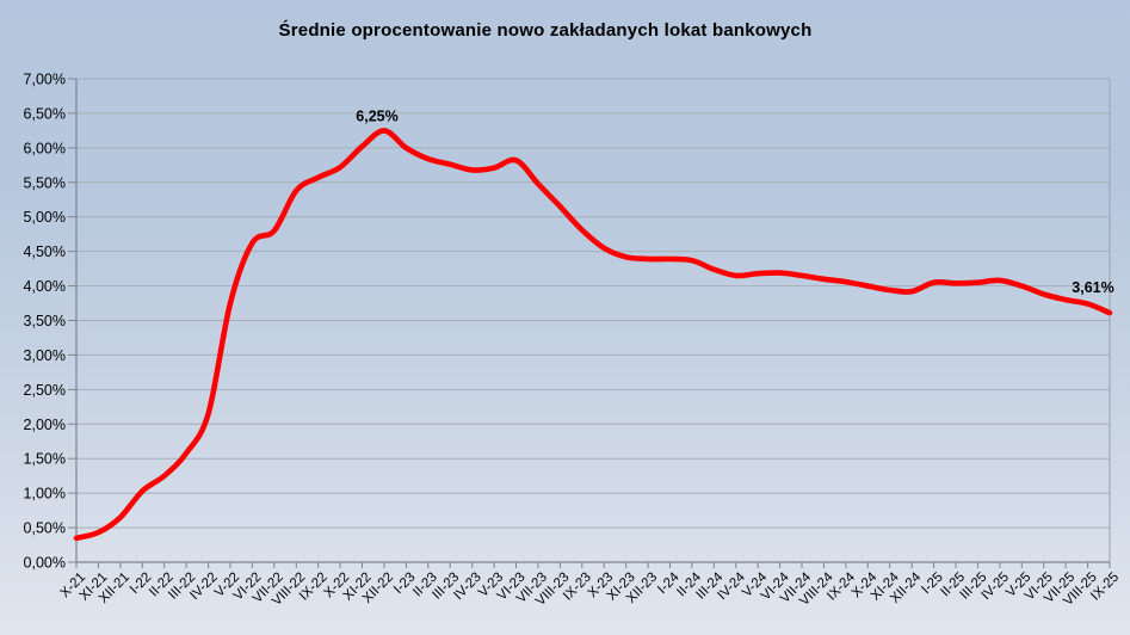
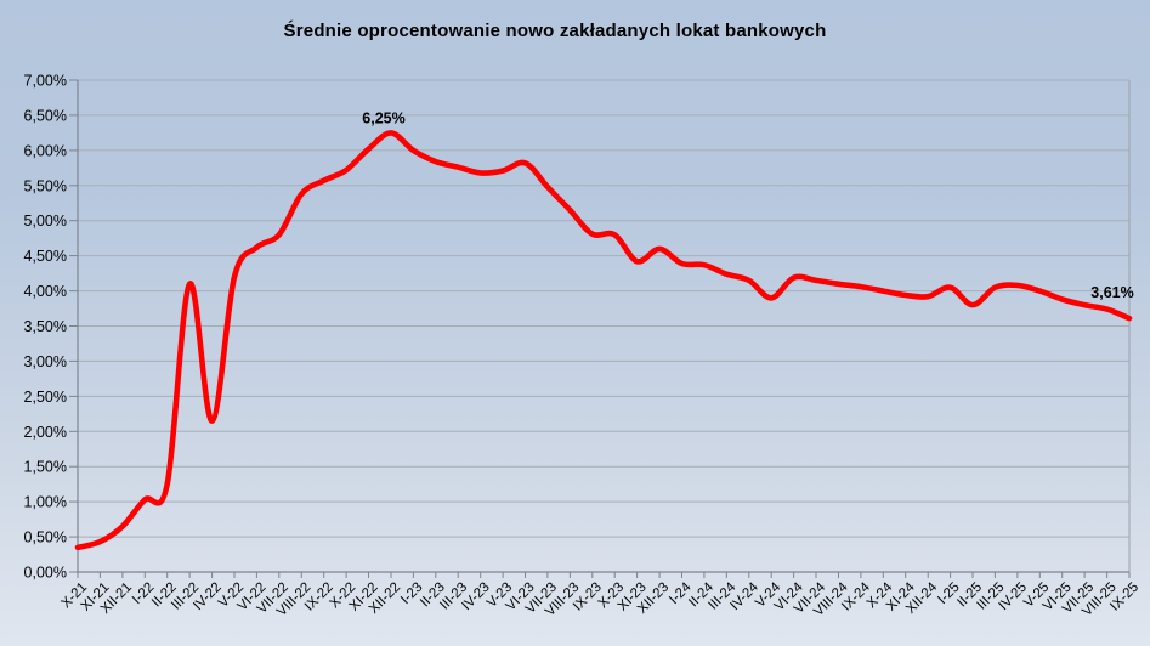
III-22: 1,6% -> 4,1%
V-22: 3,8% -> 4,2%
X-23: 4,5% -> 4,8%
XII-23: 4,4% -> 4,6%
V-24: 4,2% -> 3,9%
II-25: 4,0% -> 3,8%
